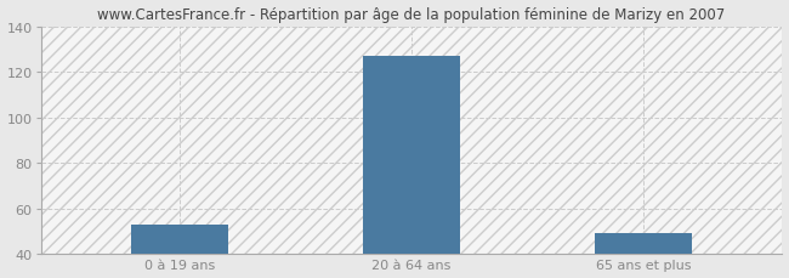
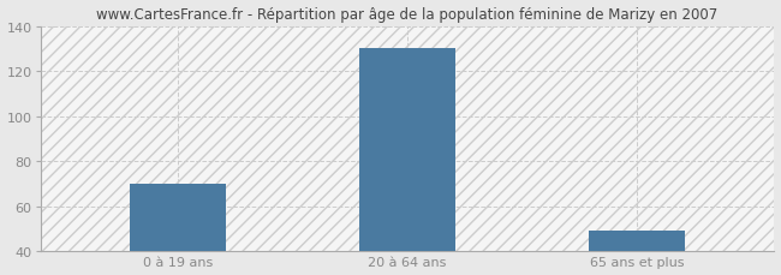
0 à 19 ans: 53 -> 70
20 à 64 ans: 127 -> 130
